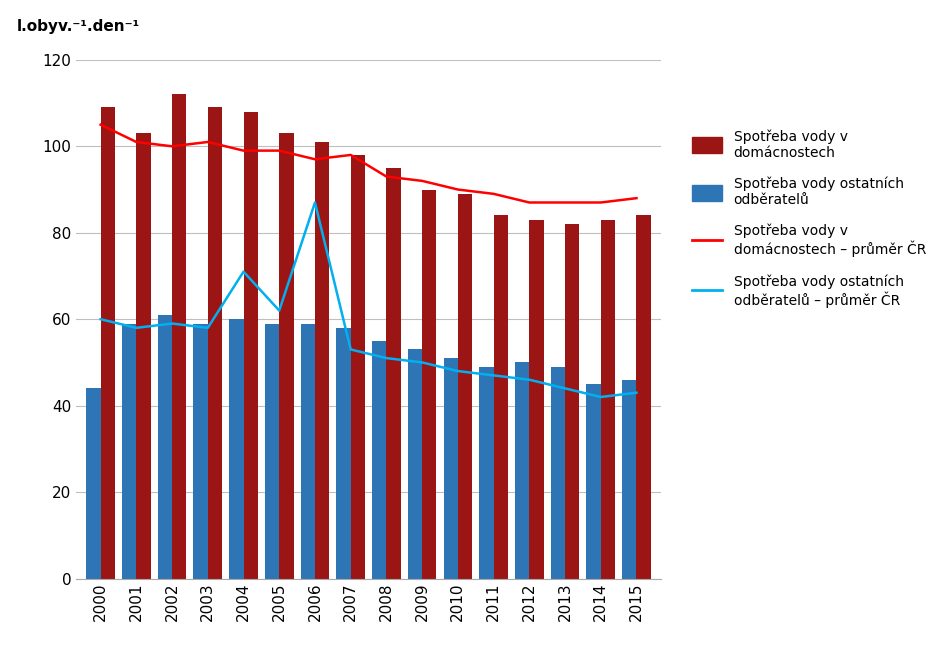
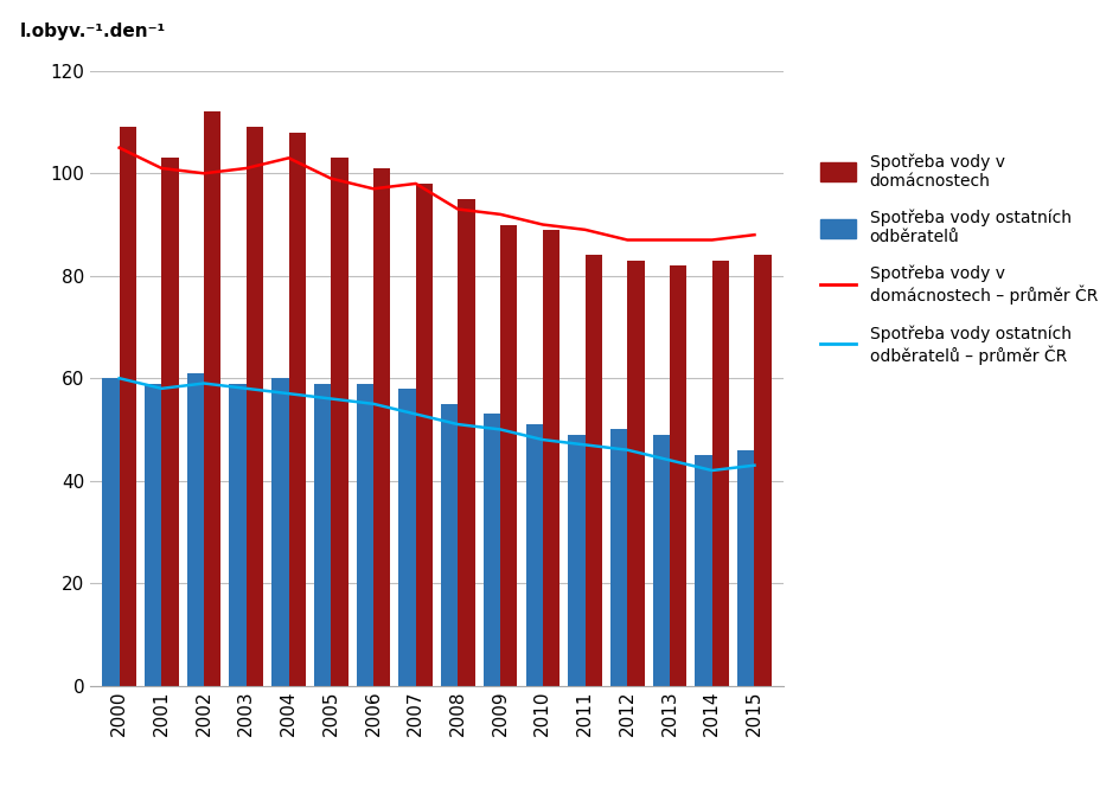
Spotřeba vody ostatních odběratelů/2000: 44 -> 60
Spotřeba vody v domácnostech – průměr ČR/2004: 99 -> 103
Spotřeba vody ostatních odběratelů – průměr ČR/2004: 71 -> 57
Spotřeba vody ostatních odběratelů – průměr ČR/2005: 62 -> 56
Spotřeba vody ostatních odběratelů – průměr ČR/2006: 87 -> 55
